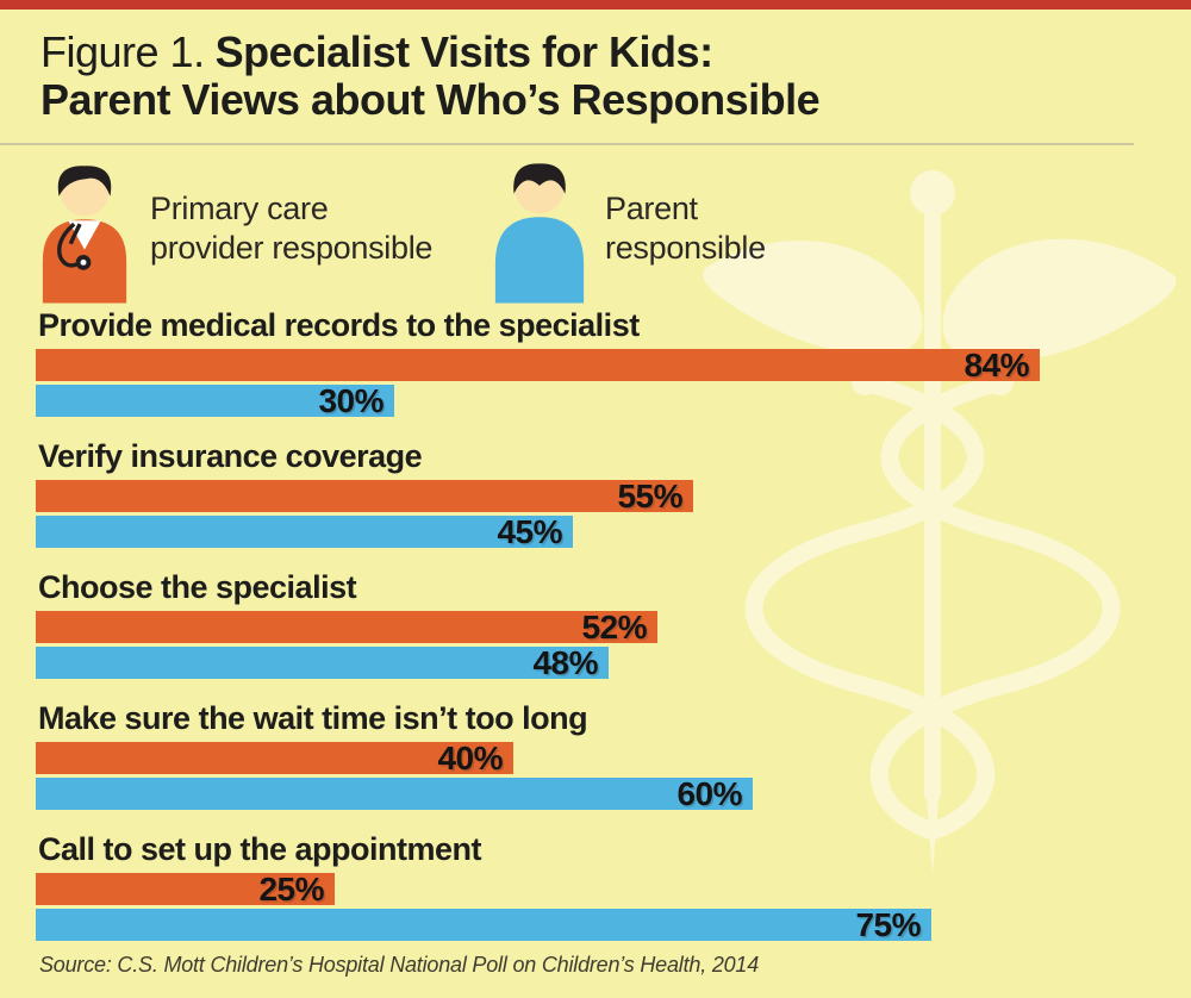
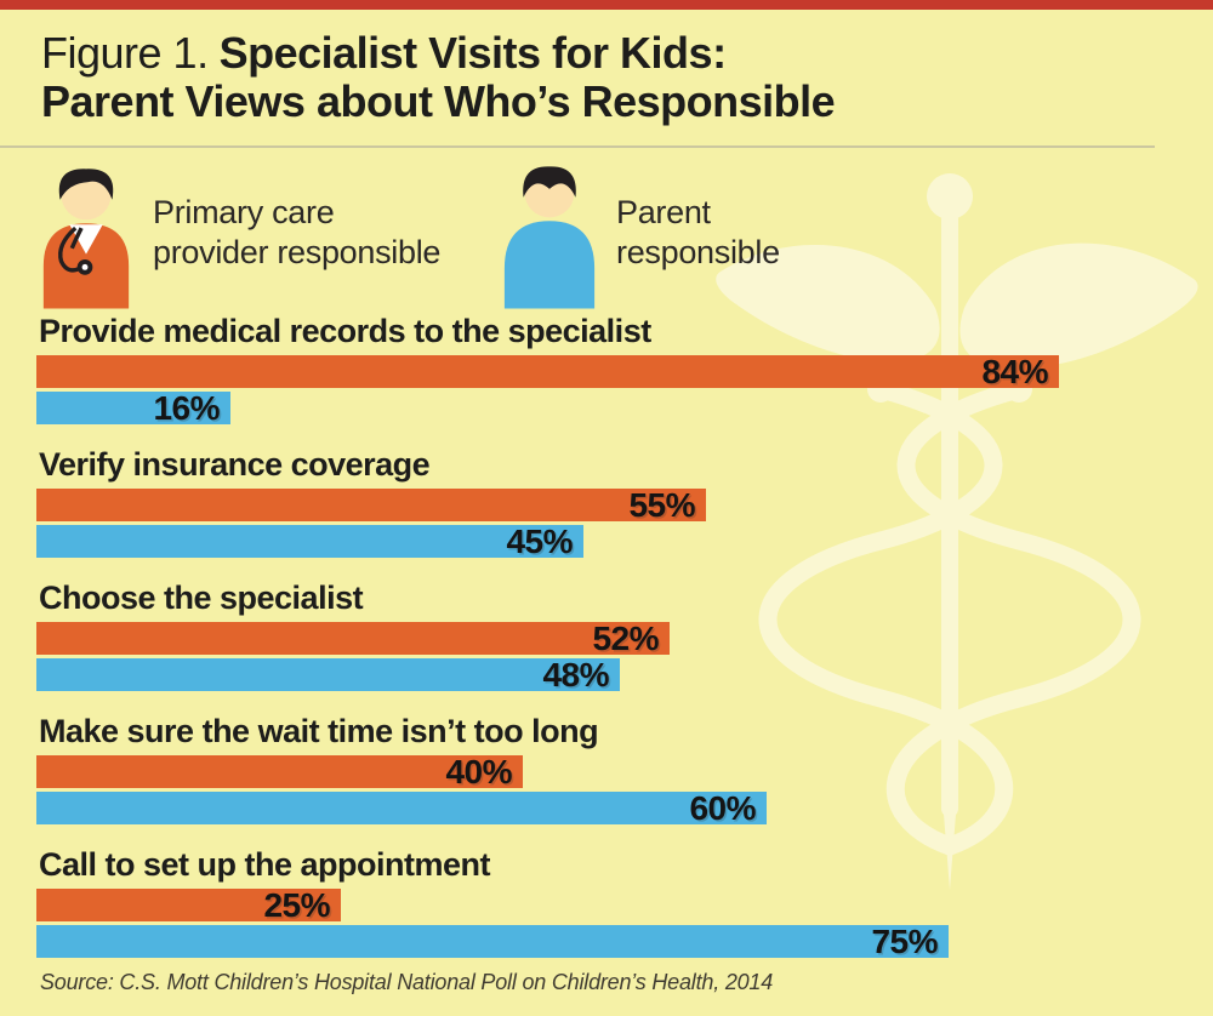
Parent responsible/Provide medical records to the specialist: 30% -> 16%
